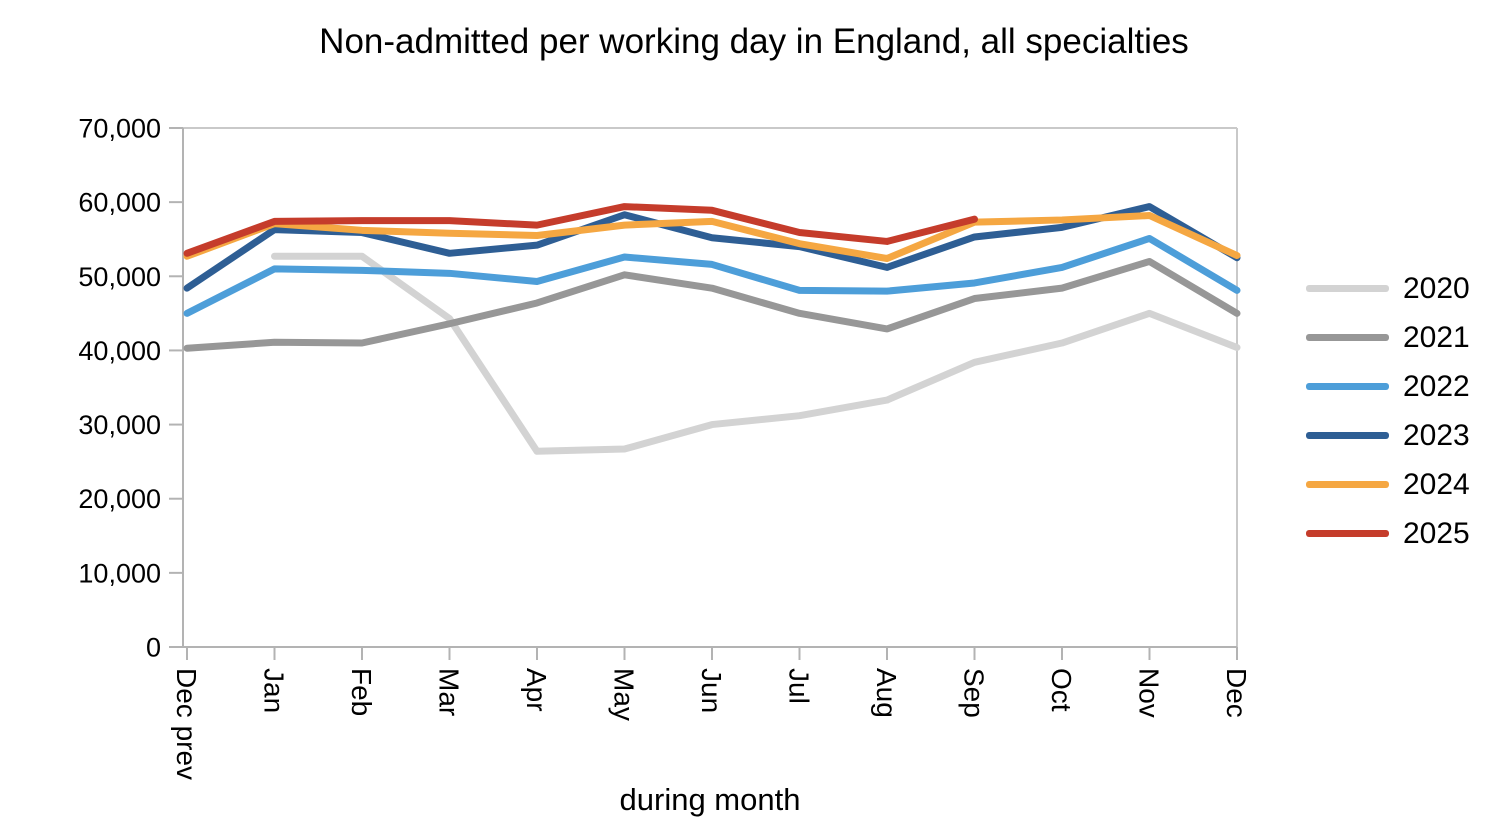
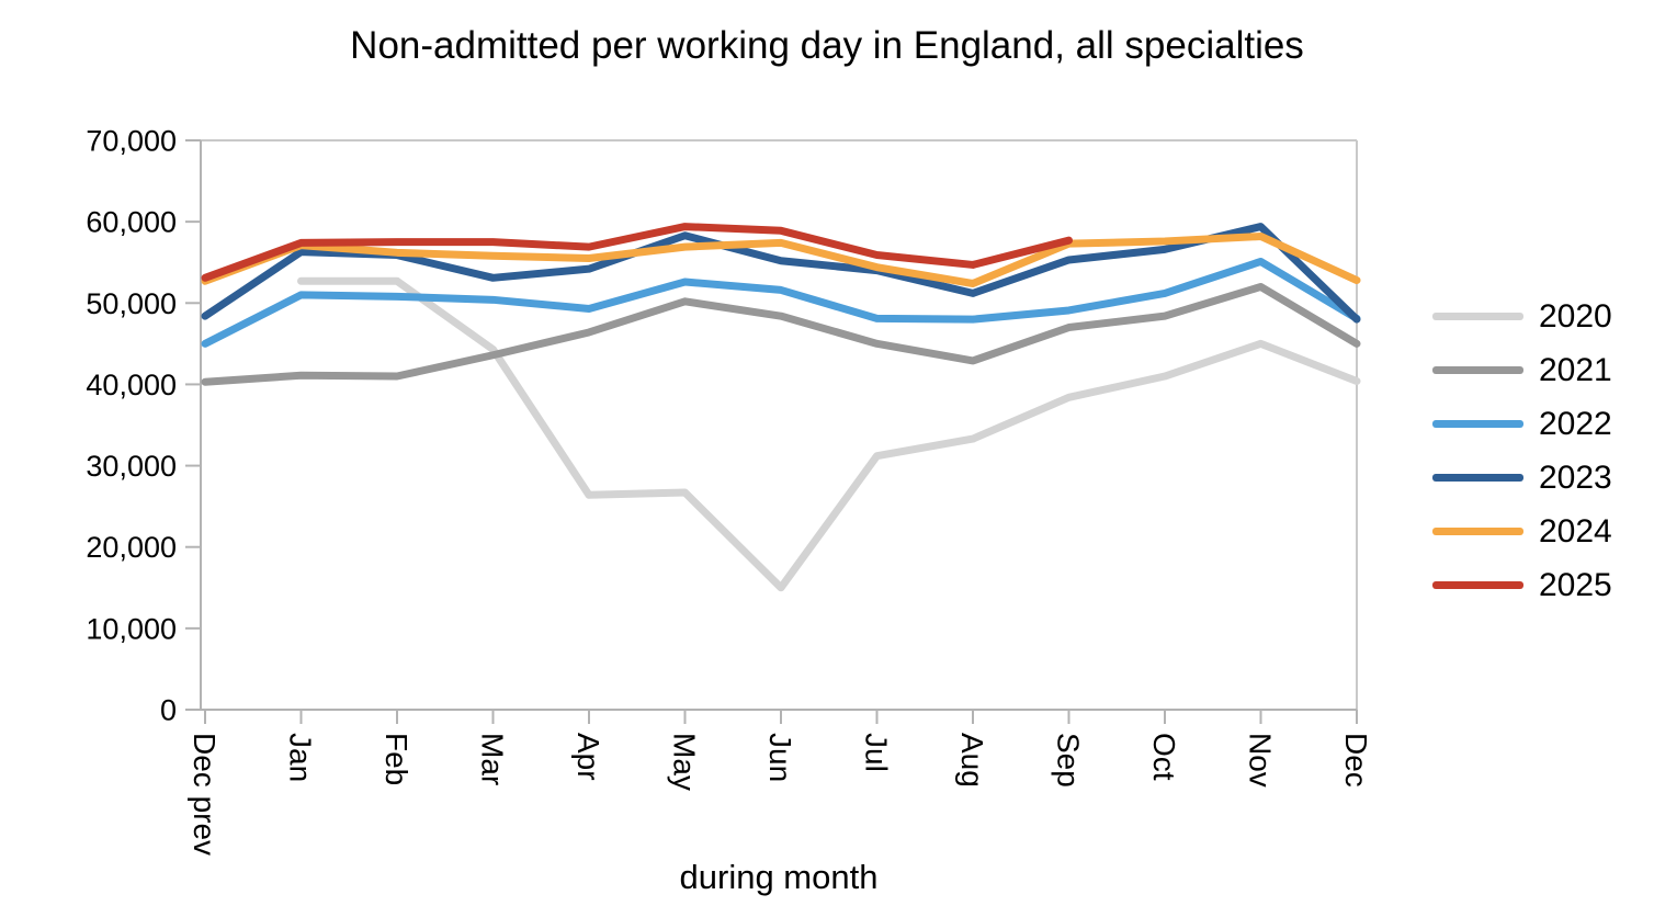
2020/Jun: 30000 -> 15000
2023/Dec: 52000 -> 48000
